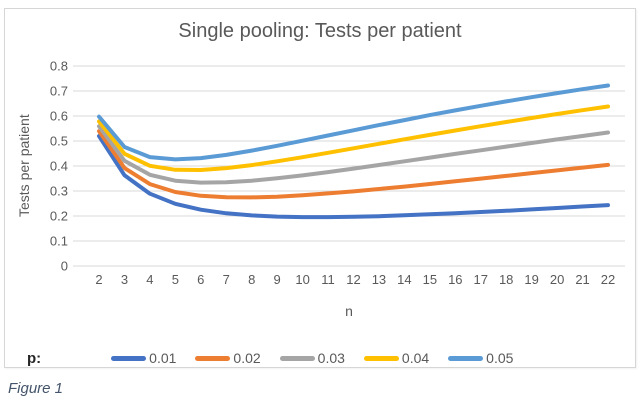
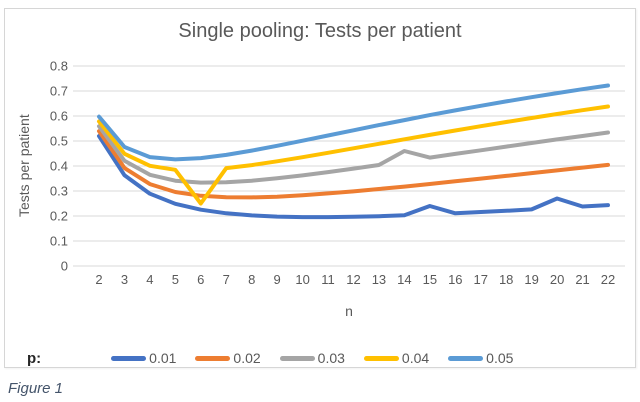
0.04/6: 0.38 -> 0.25
0.03/14: 0.42 -> 0.46
0.01/15: 0.21 -> 0.24
0.01/20: 0.23 -> 0.27
